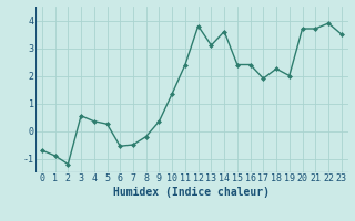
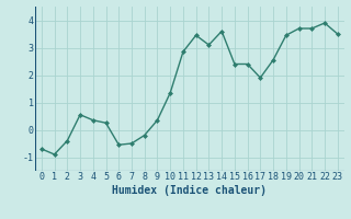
2: -1.20 -> -0.40
11: 2.40 -> 2.85
12: 3.80 -> 3.45
18: 2.25 -> 2.55
19: 2.00 -> 3.45
